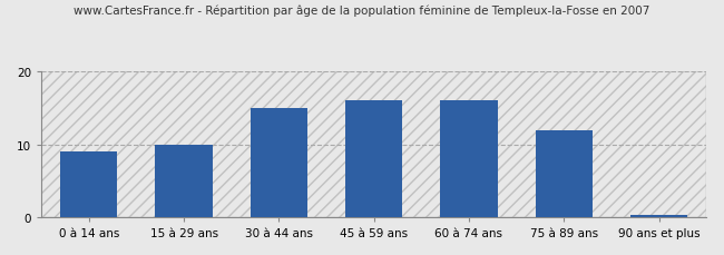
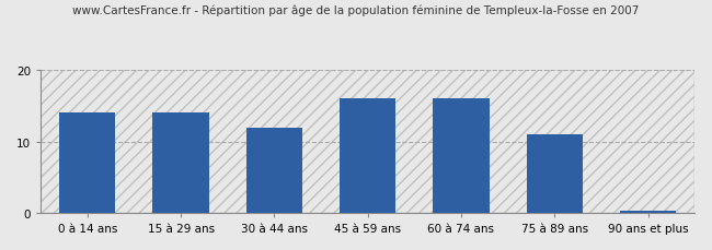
0 à 14 ans: 9.0 -> 14.0
15 à 29 ans: 10.0 -> 14.0
30 à 44 ans: 15.0 -> 12.0
75 à 89 ans: 12.0 -> 11.0
